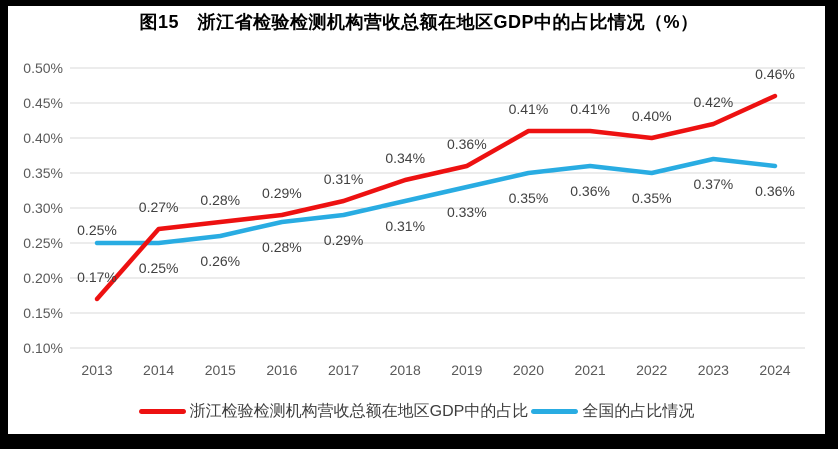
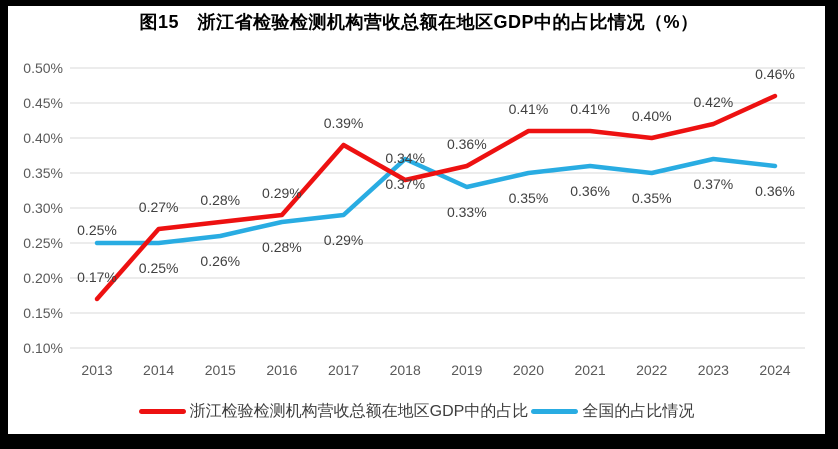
浙江检验检测机构营收总额在地区GDP中的占比/2017: 0.31% -> 0.39%
全国的占比情况/2018: 0.31% -> 0.37%
